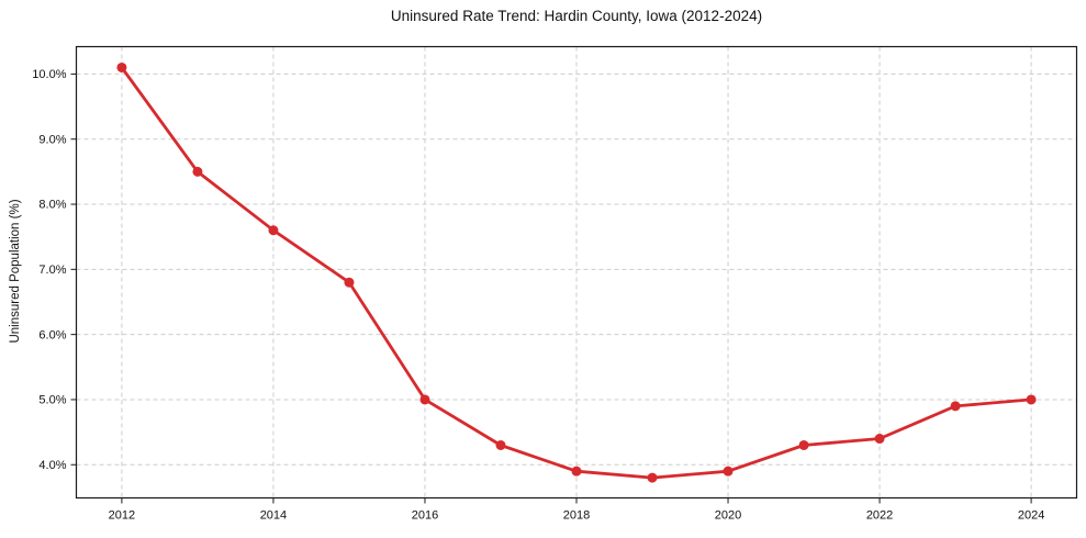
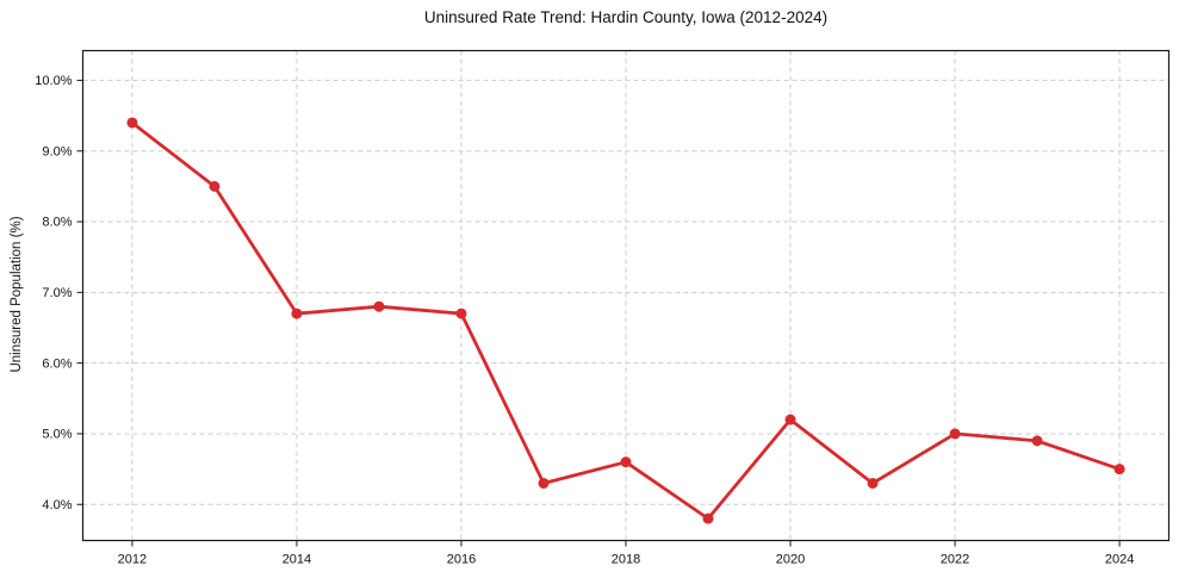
2012: 10.1% -> 9.4%
2014: 7.6% -> 6.7%
2016: 5.0% -> 6.7%
2018: 3.9% -> 4.6%
2020: 3.9% -> 5.2%
2022: 4.4% -> 5.0%
2024: 5.0% -> 4.5%
